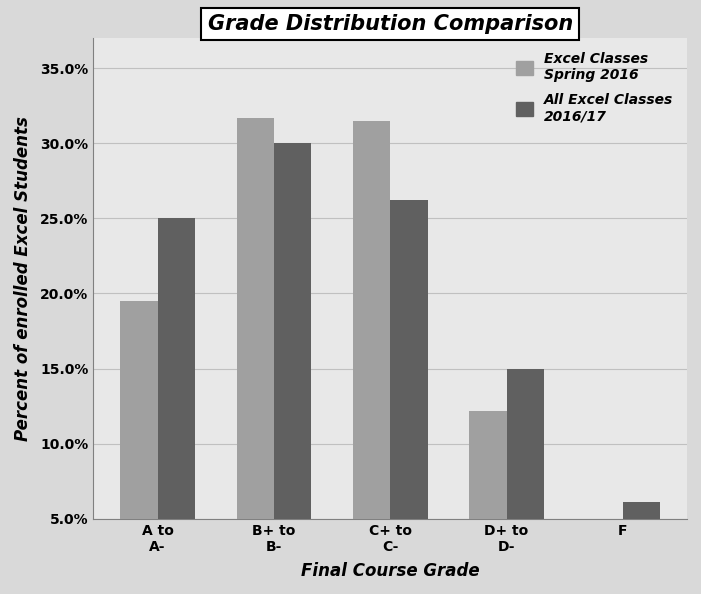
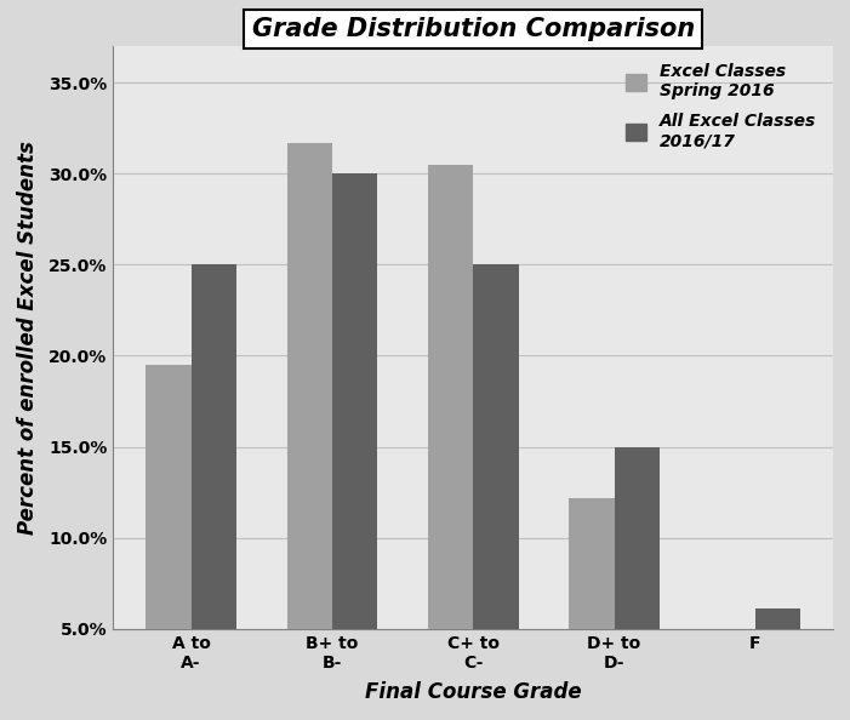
Excel Classes Spring 2016/C+ to C-: 31.5% -> 30.5%
All Excel Classes 2016/17/C+ to C-: 26.2% -> 25.0%
